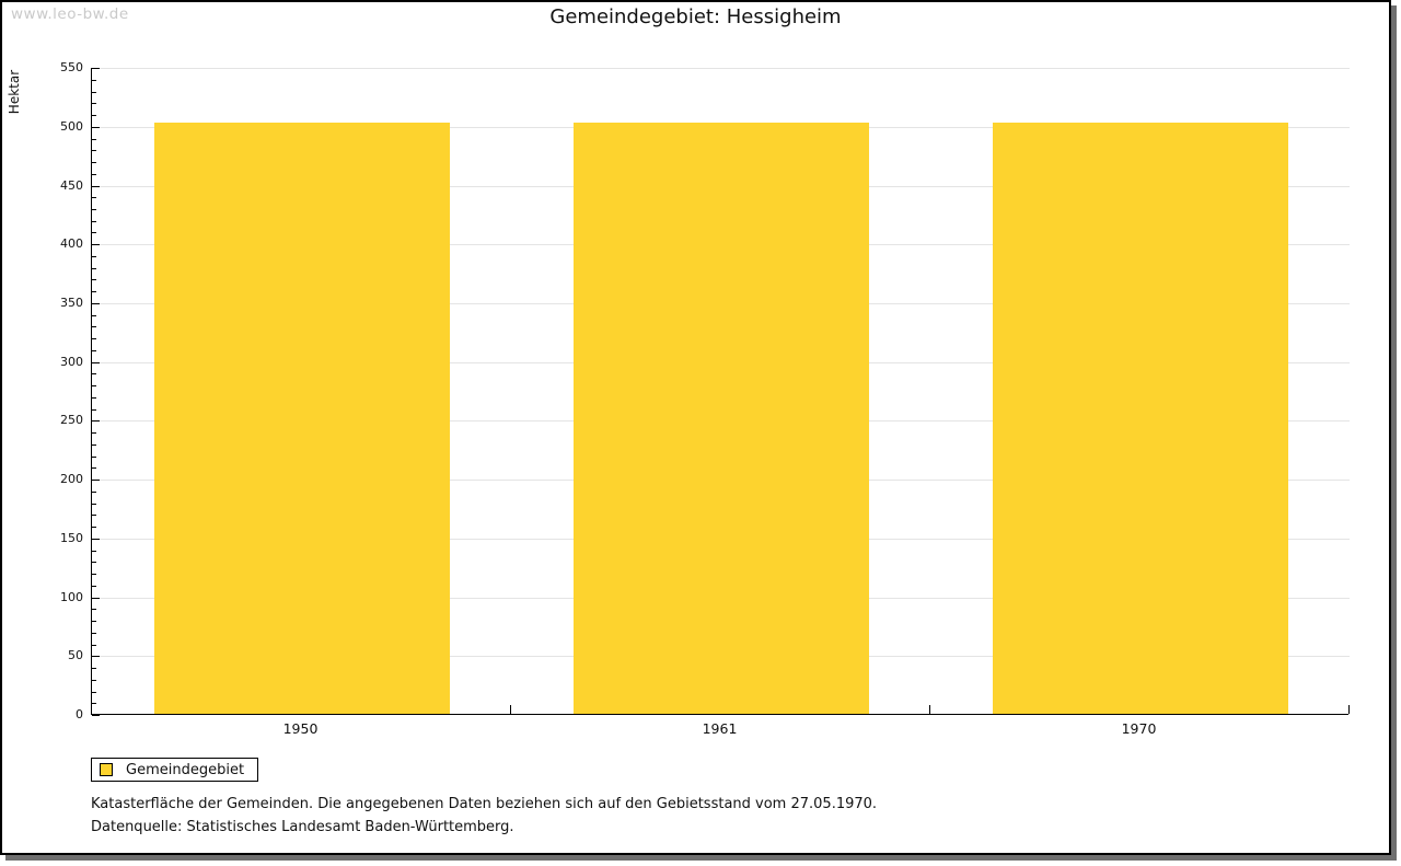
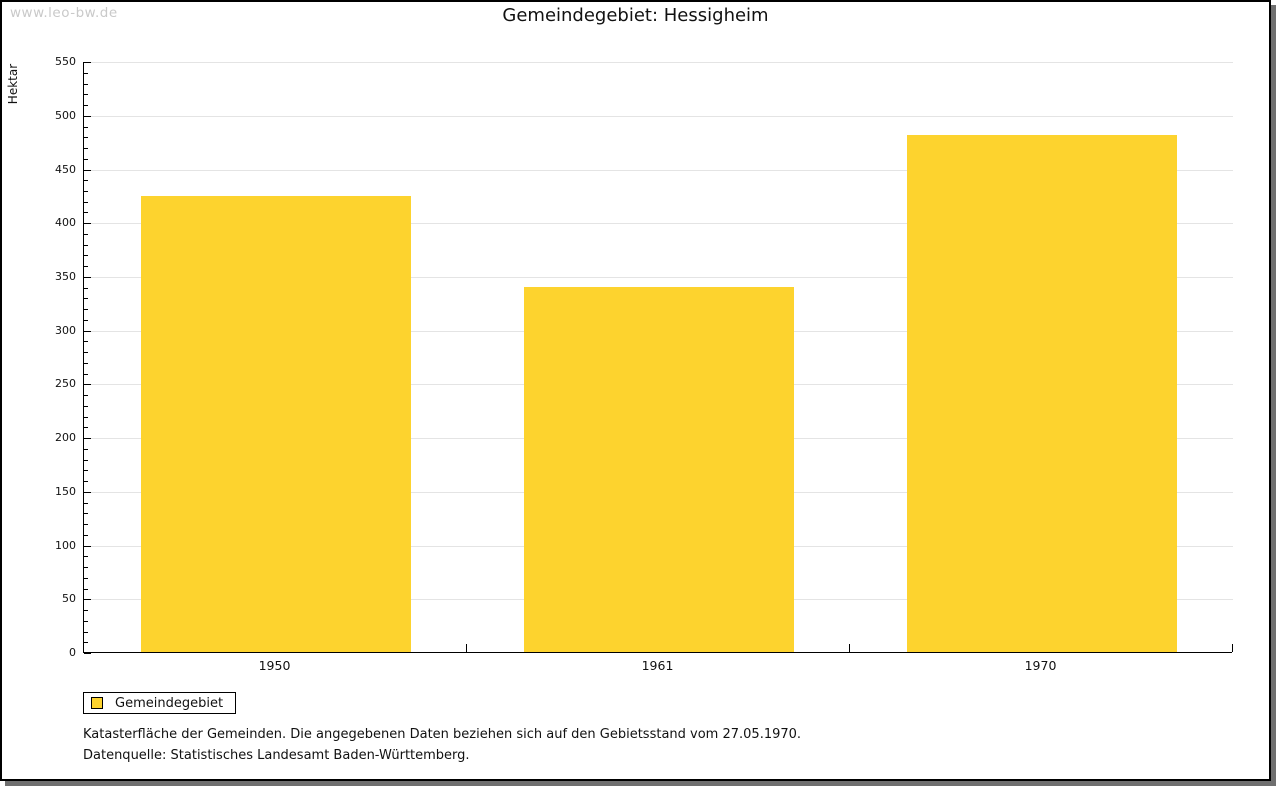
1950: 503 -> 424
1961: 503 -> 340
1970: 503 -> 481
